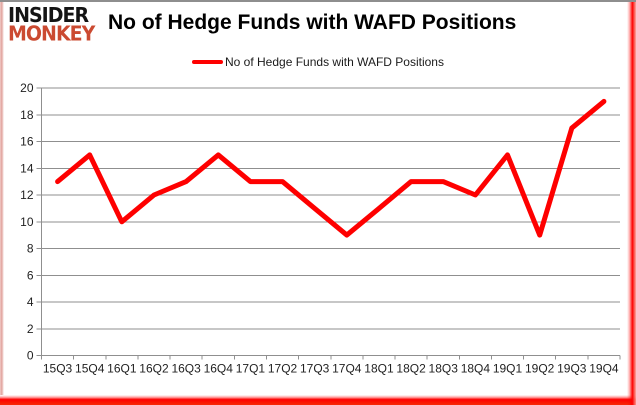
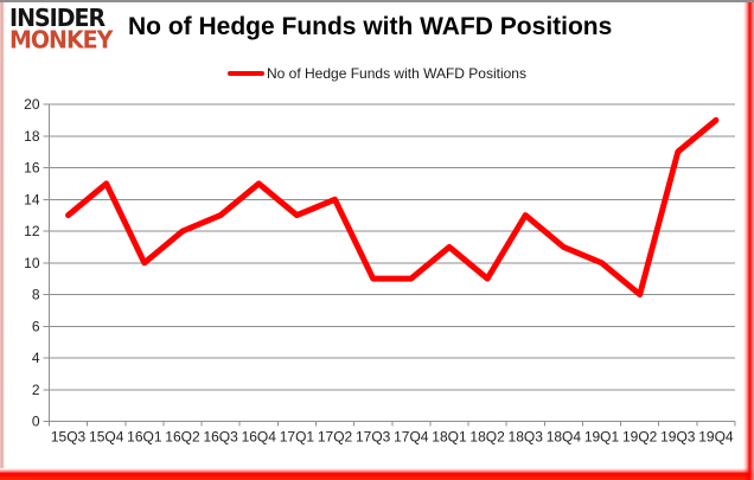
17Q2: 13 -> 14
17Q3: 11 -> 9
18Q2: 13 -> 9
18Q4: 12 -> 11
19Q1: 15 -> 10
19Q2: 9 -> 8
